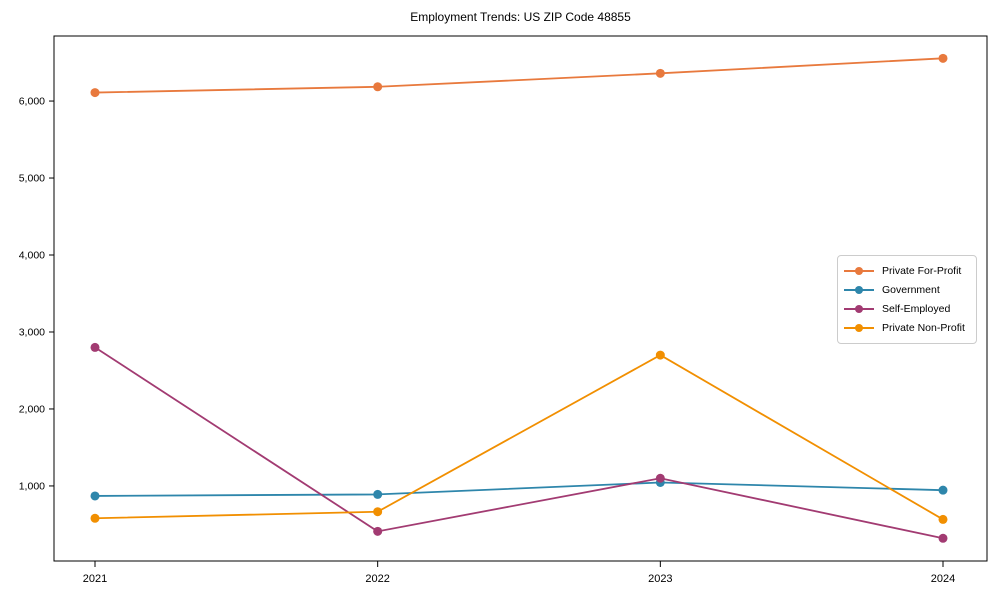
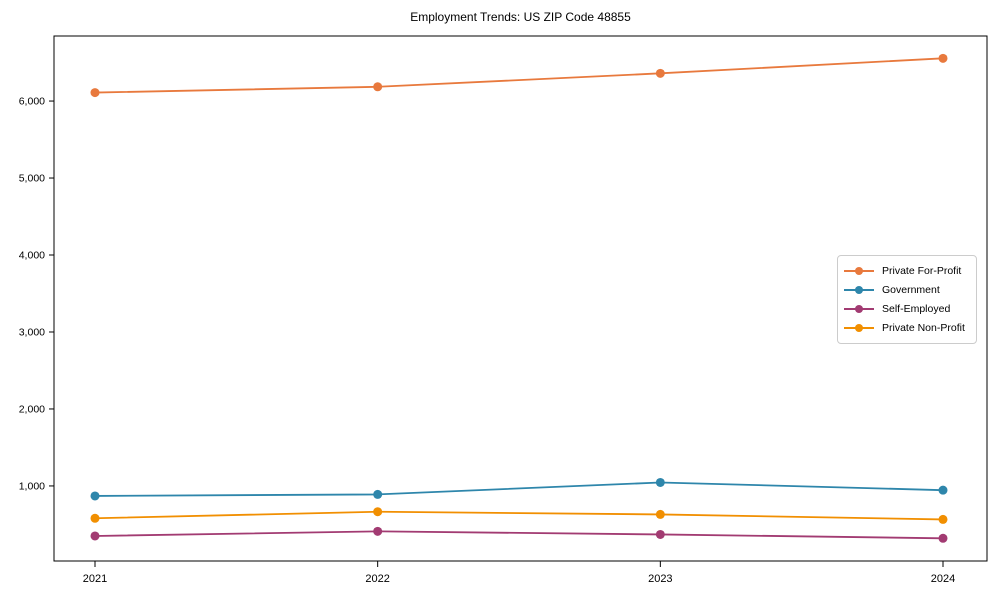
Self-Employed/2021: 2800 -> 400
Self-Employed/2023: 1100 -> 400
Private Non-Profit/2023: 2700 -> 600
